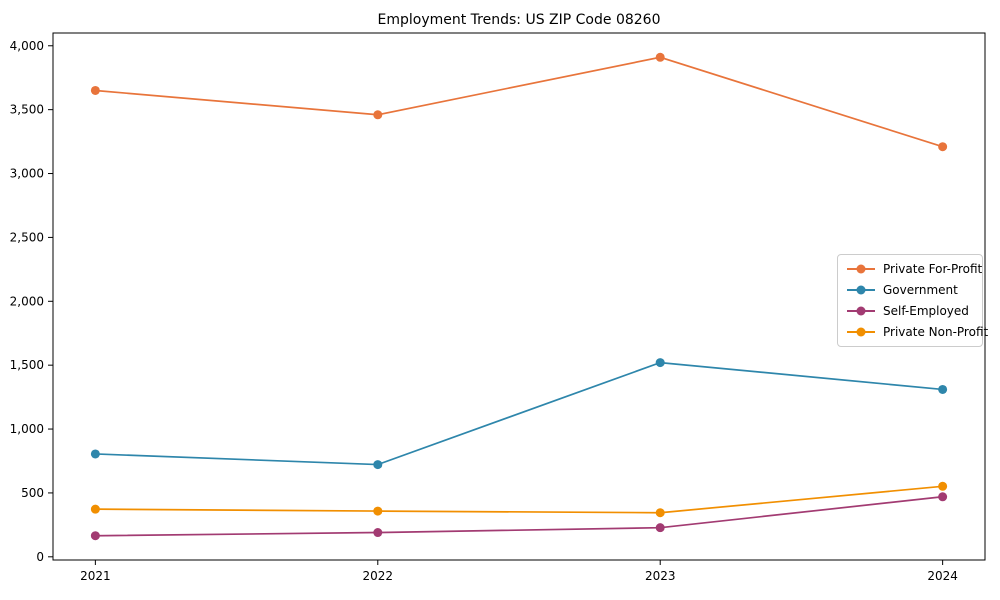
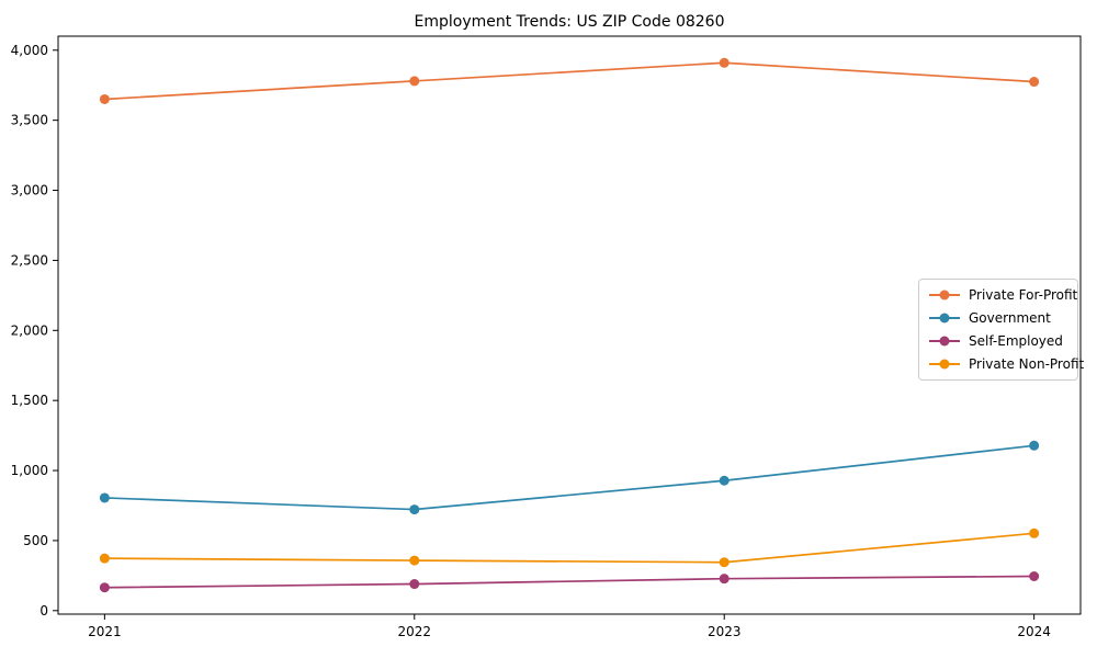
Private For-Profit/2022: 3460 -> 3780
Government/2023: 1520 -> 930
Private For-Profit/2024: 3210 -> 3780
Government/2024: 1310 -> 1180
Self-Employed/2024: 470 -> 240
